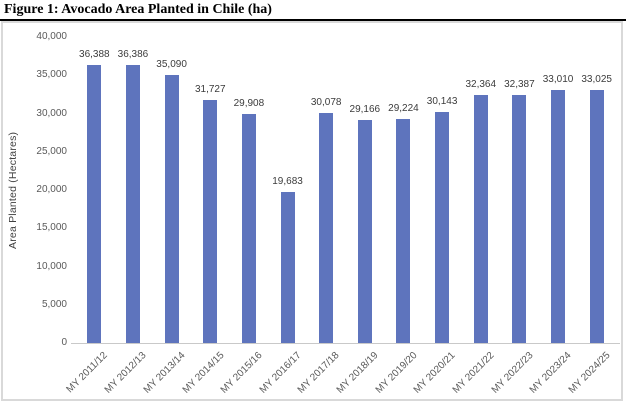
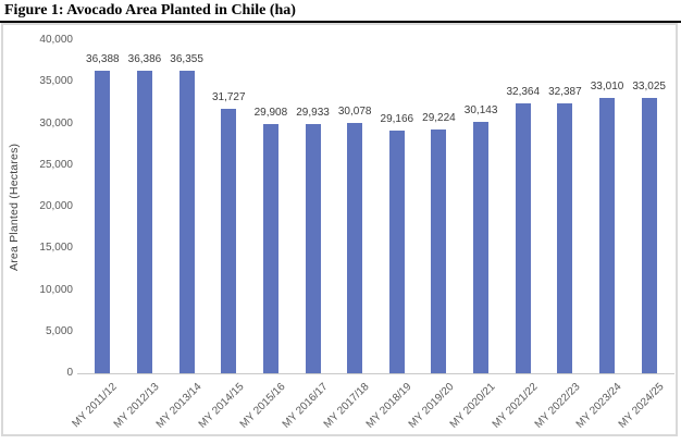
MY 2013/14: 35,090 -> 36,355
MY 2016/17: 19,683 -> 29,933
